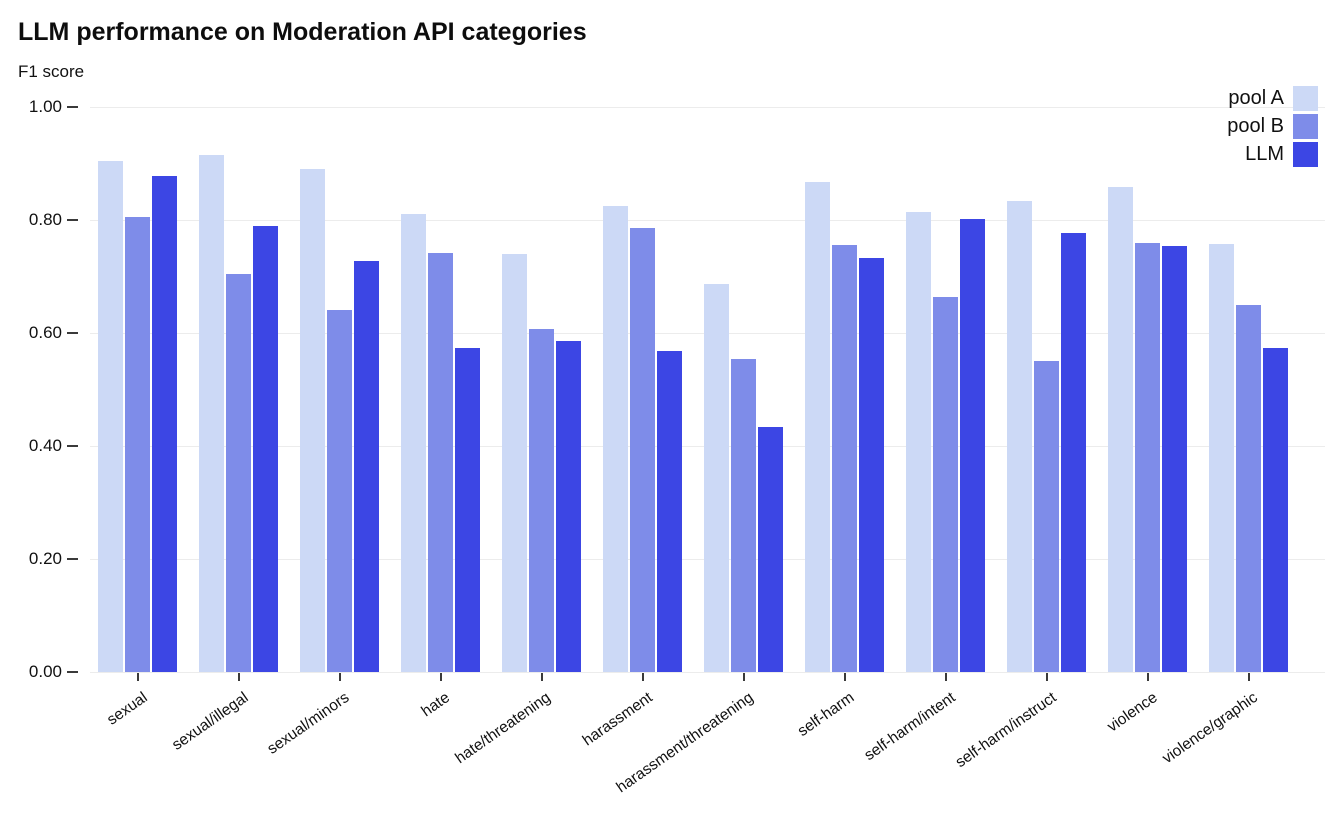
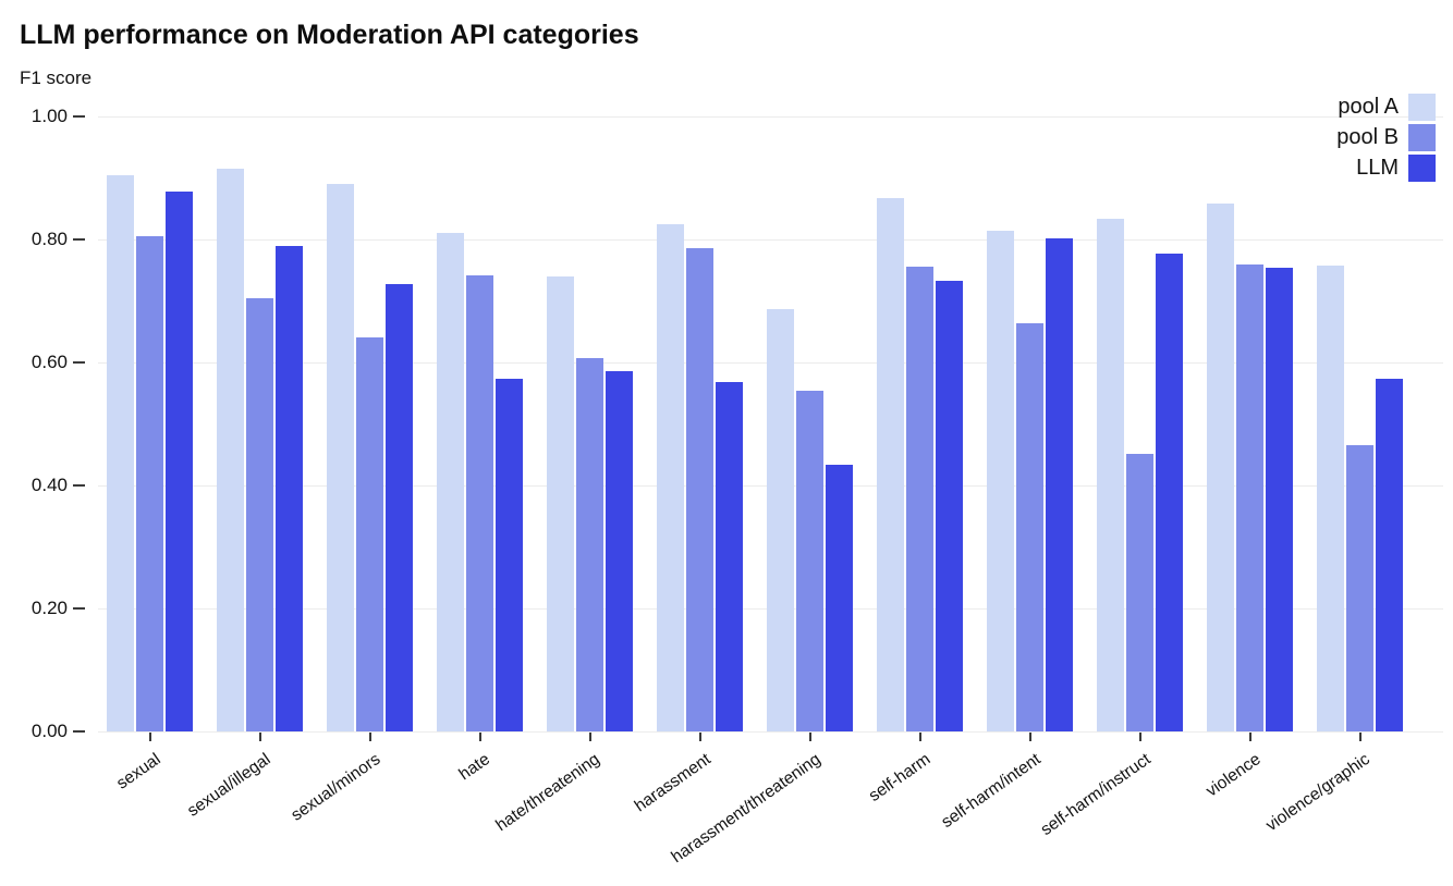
pool B/self-harm/instruct: 0.55 -> 0.45
pool B/violence/graphic: 0.65 -> 0.47
